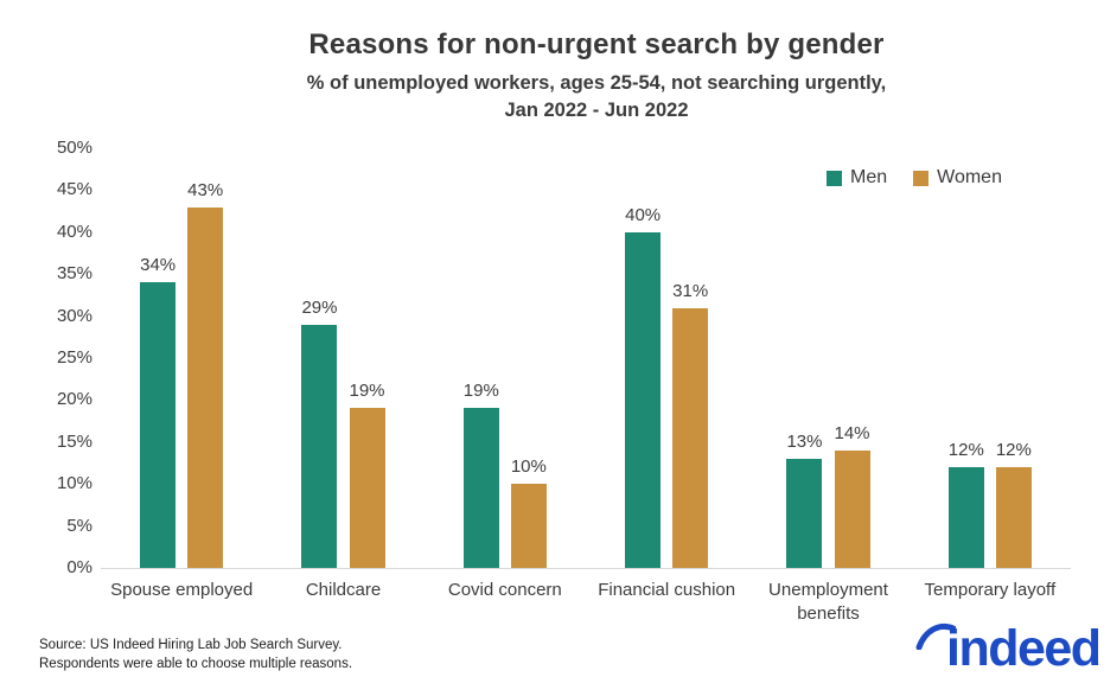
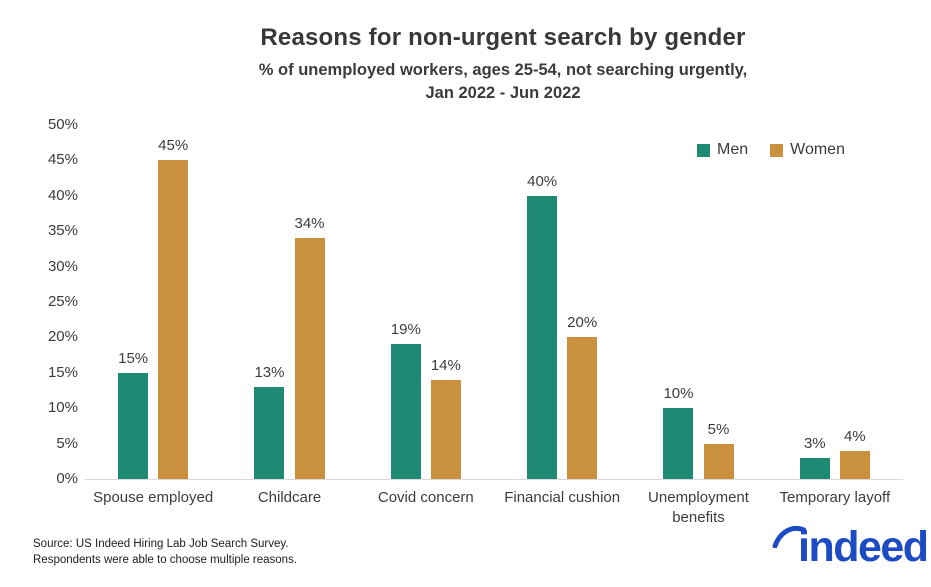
Men/Spouse employed: 34% -> 15%
Women/Spouse employed: 43% -> 45%
Men/Childcare: 29% -> 13%
Women/Childcare: 19% -> 34%
Women/Covid concern: 10% -> 14%
Women/Financial cushion: 31% -> 20%
Men/Unemployment benefits: 13% -> 10%
Women/Unemployment benefits: 14% -> 5%
Men/Temporary layoff: 12% -> 3%
Women/Temporary layoff: 12% -> 4%
